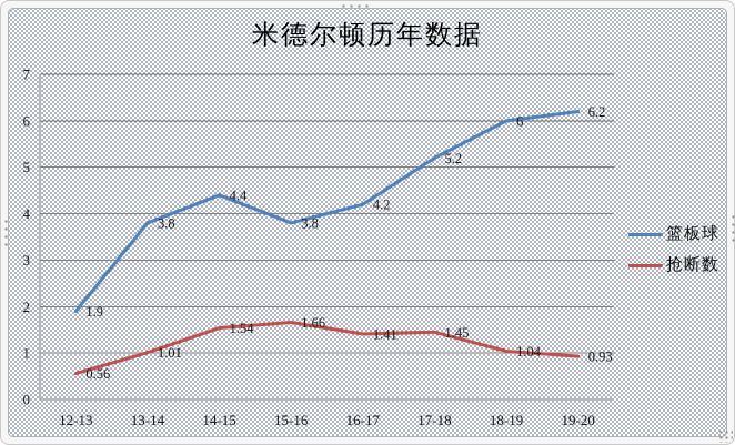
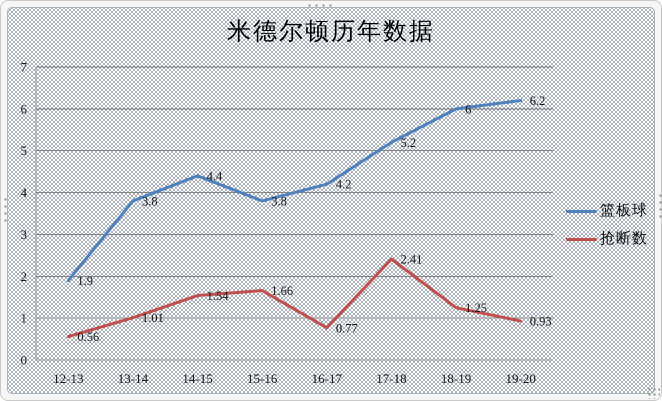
抢断数/16-17: 1.41 -> 0.77
抢断数/17-18: 1.45 -> 2.41
抢断数/18-19: 1.04 -> 1.25
